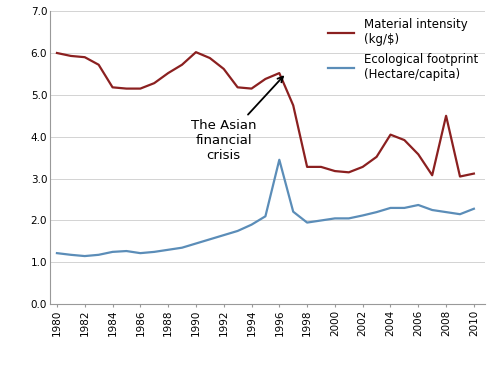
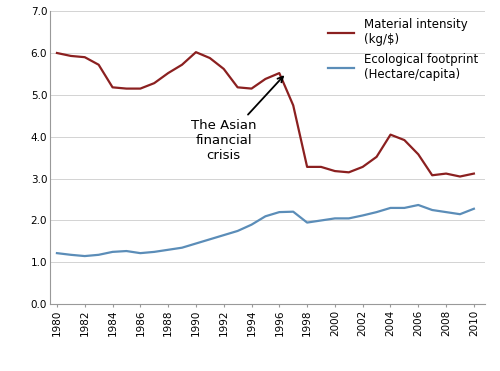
Ecological footprint (Hectare/capita)/1996: 3.45 -> 2.20
Material intensity (kg/$)/2008: 4.50 -> 3.12
